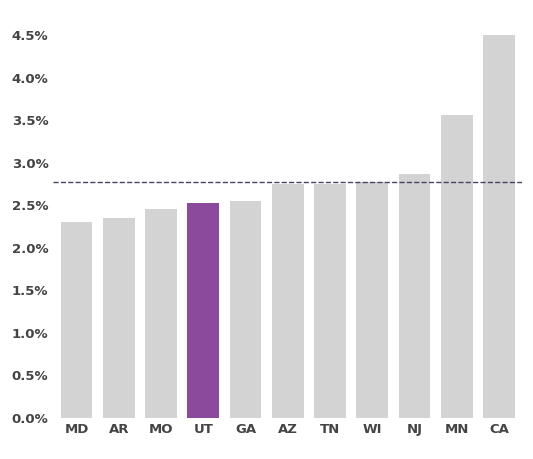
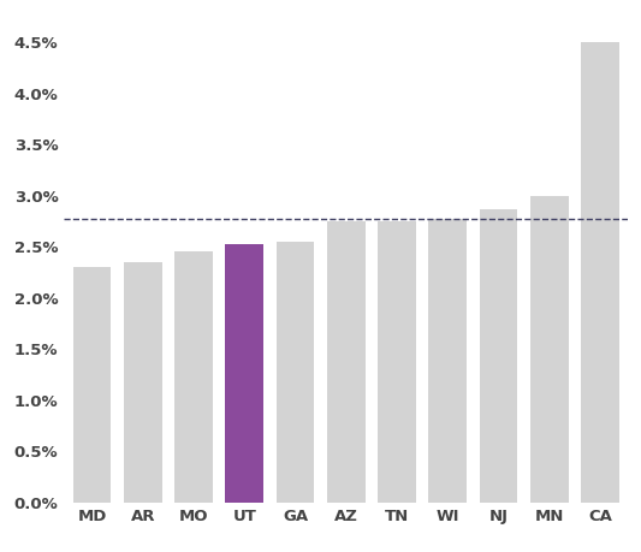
MN: 3.56% -> 3.00%
